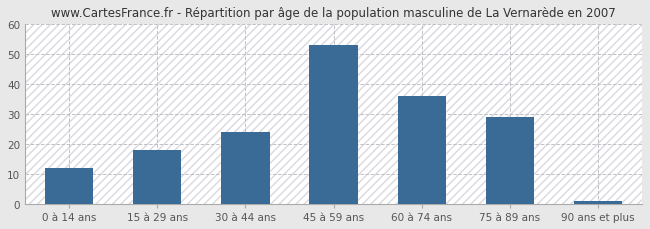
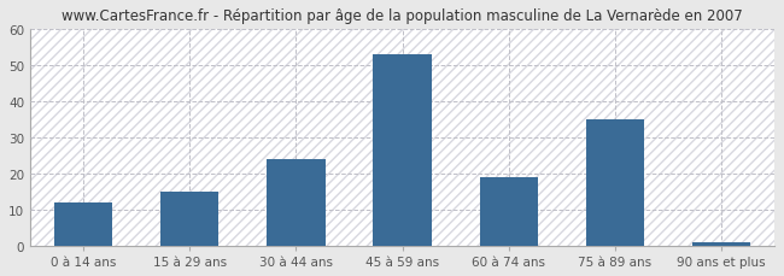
15 à 29 ans: 18 -> 15
60 à 74 ans: 36 -> 19
75 à 89 ans: 29 -> 35
